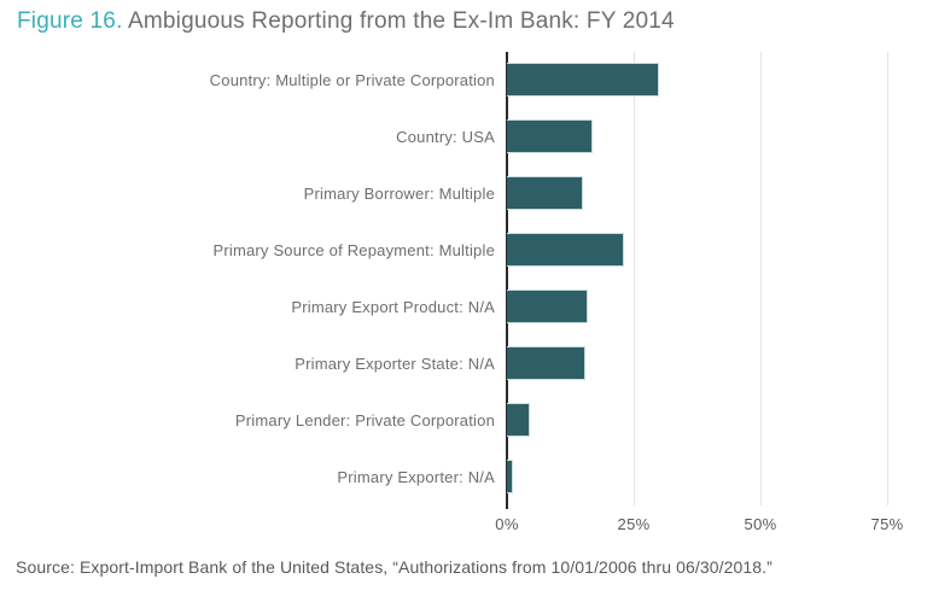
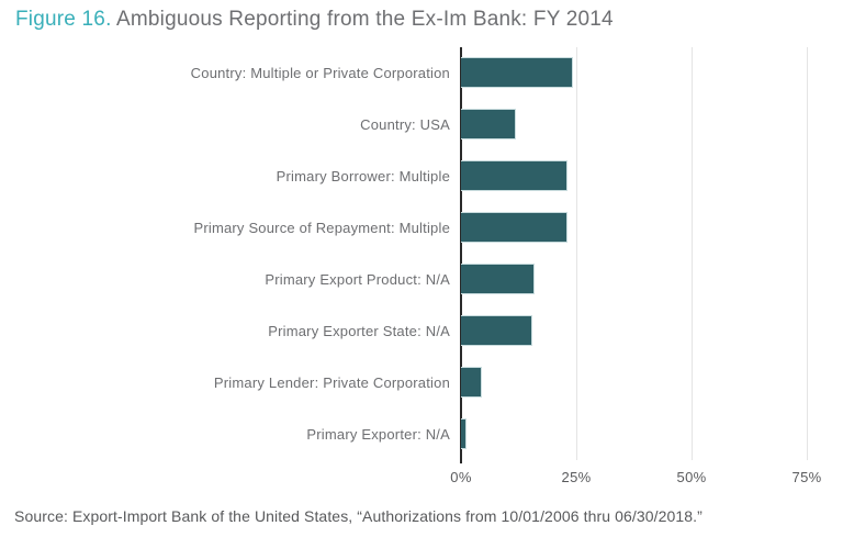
Country: Multiple or Private Corporation: 30% -> 24%
Country: USA: 17% -> 12%
Primary Borrower: Multiple: 15% -> 23%
